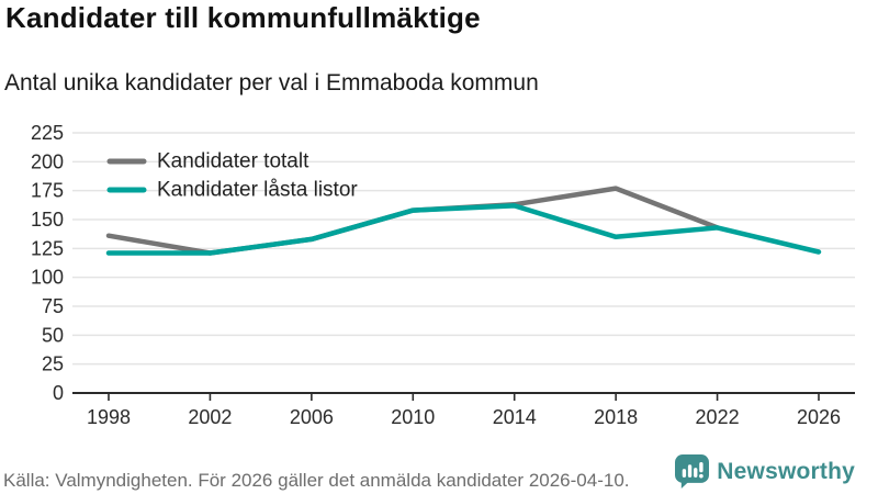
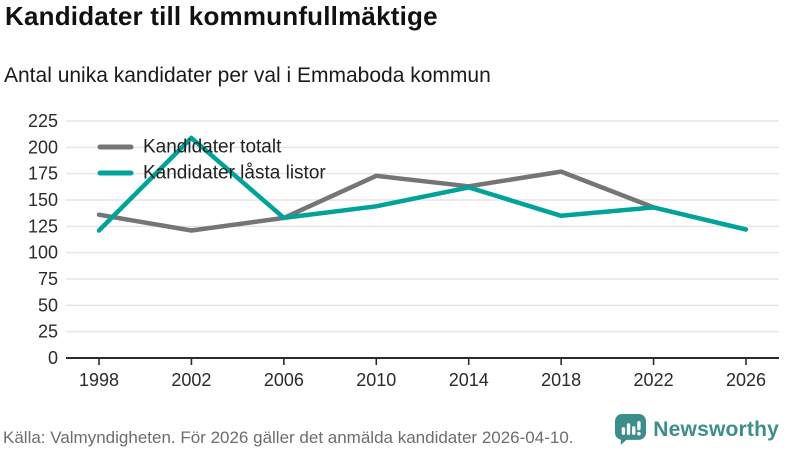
Kandidater låsta listor/2002: 121 -> 209
Kandidater totalt/2010: 158 -> 173
Kandidater låsta listor/2010: 158 -> 144
